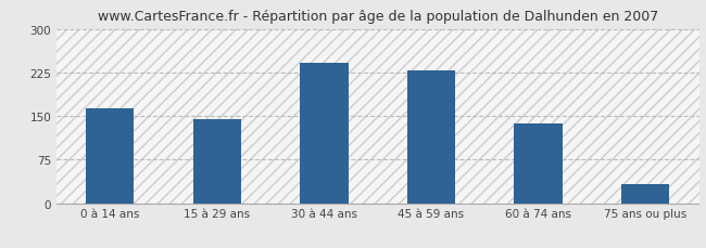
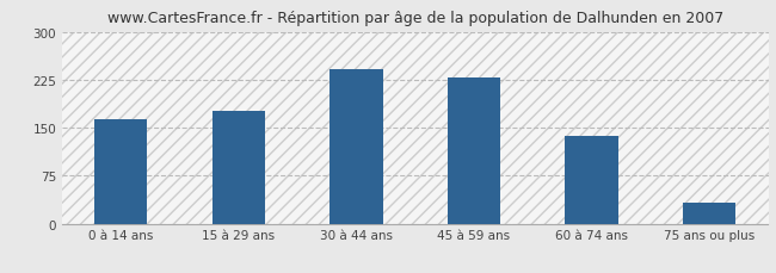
15 à 29 ans: 144 -> 176
